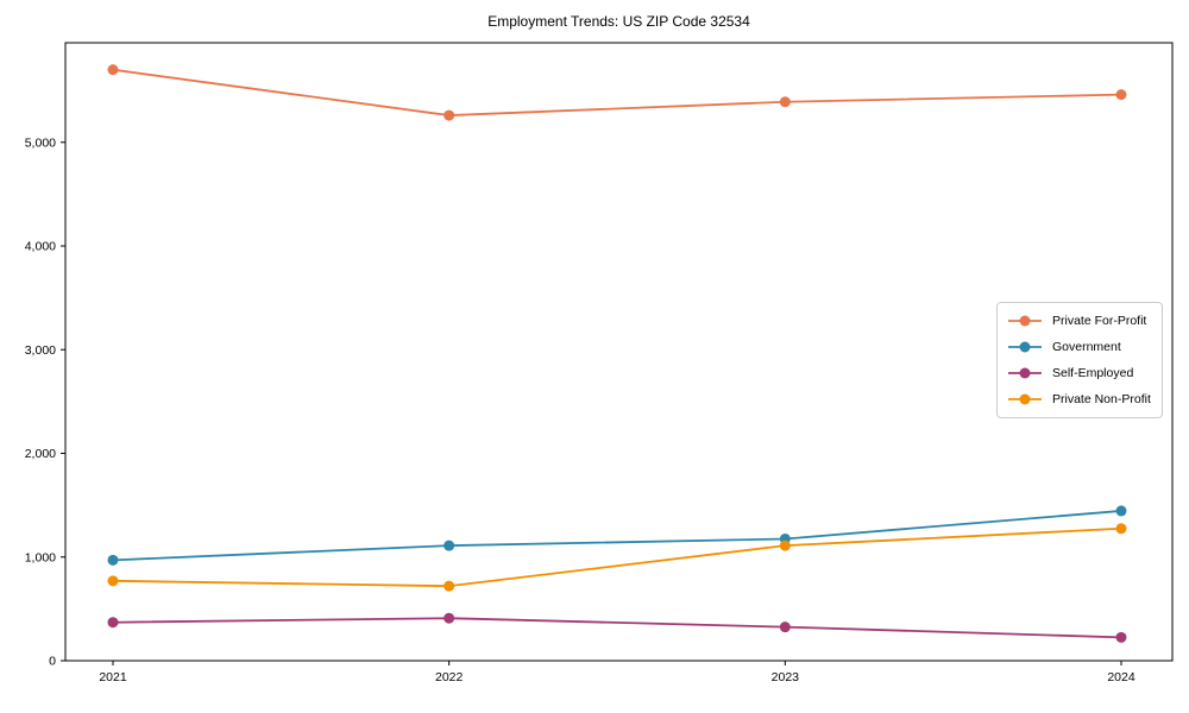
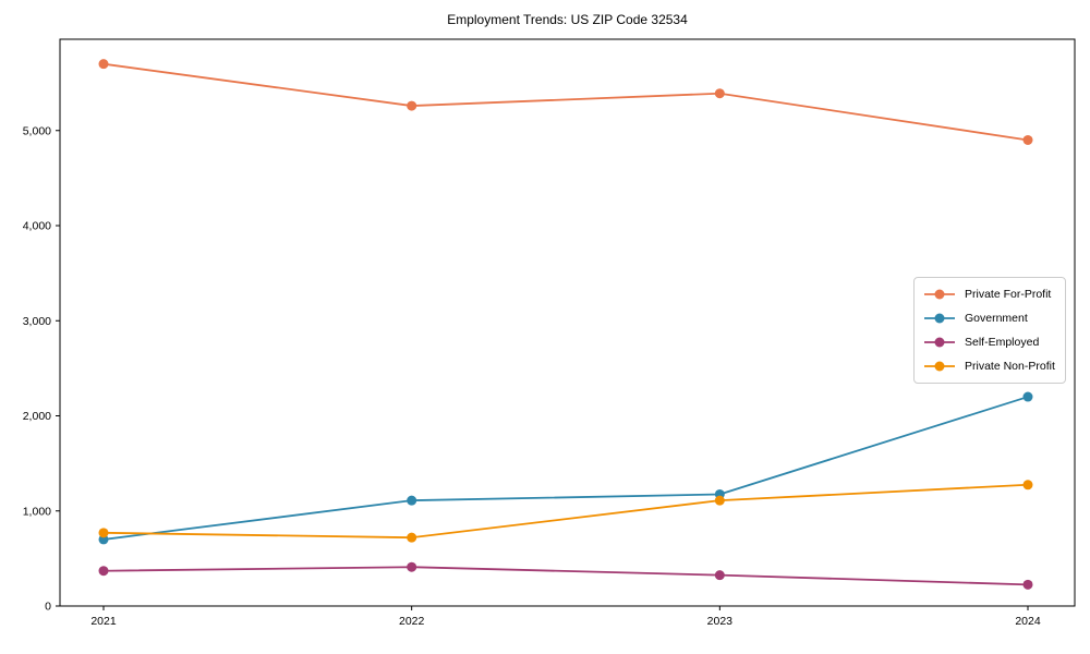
Government/2021: 1000 -> 700
Private For-Profit/2024: 5500 -> 4900
Government/2024: 1400 -> 2200
